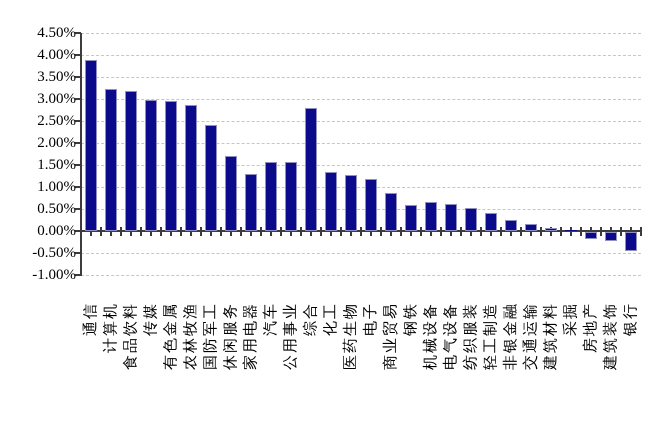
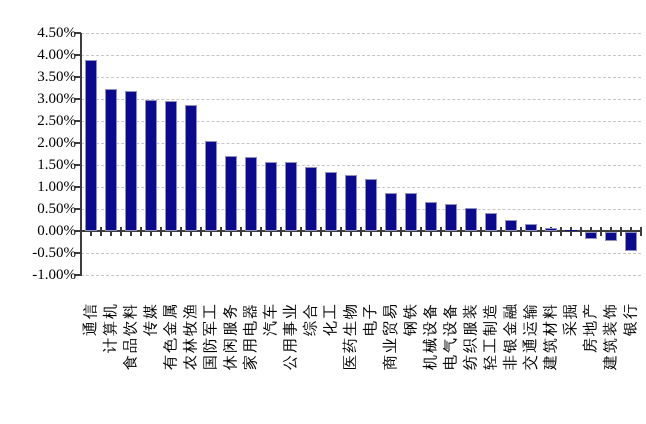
国防军工: 2.4% -> 2.0%
家用电器: 1.3% -> 1.7%
综合: 2.8% -> 1.5%
钢铁: 0.6% -> 0.9%
